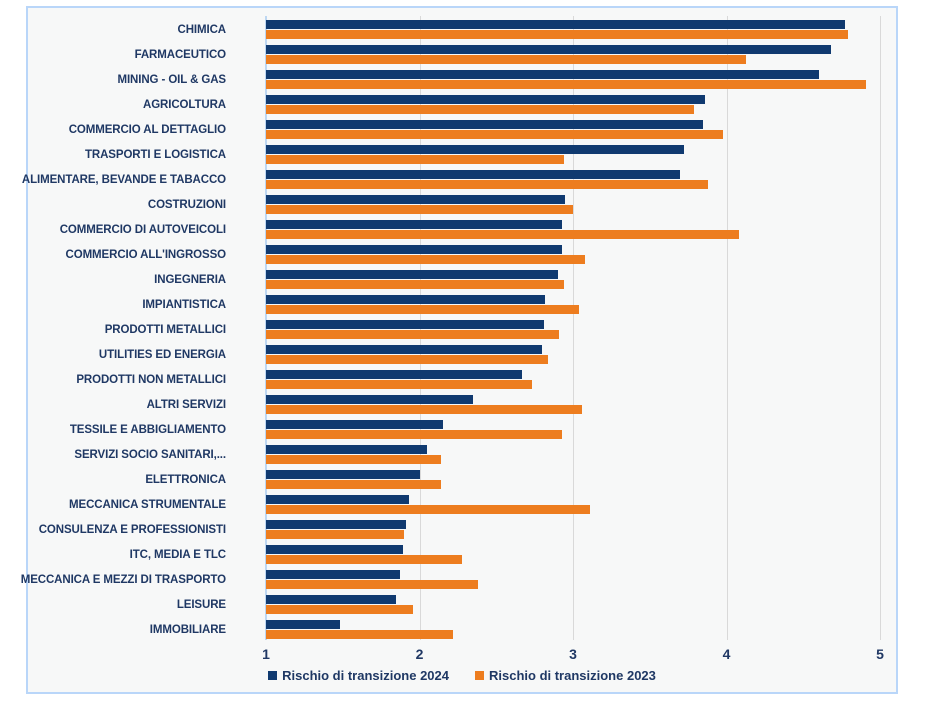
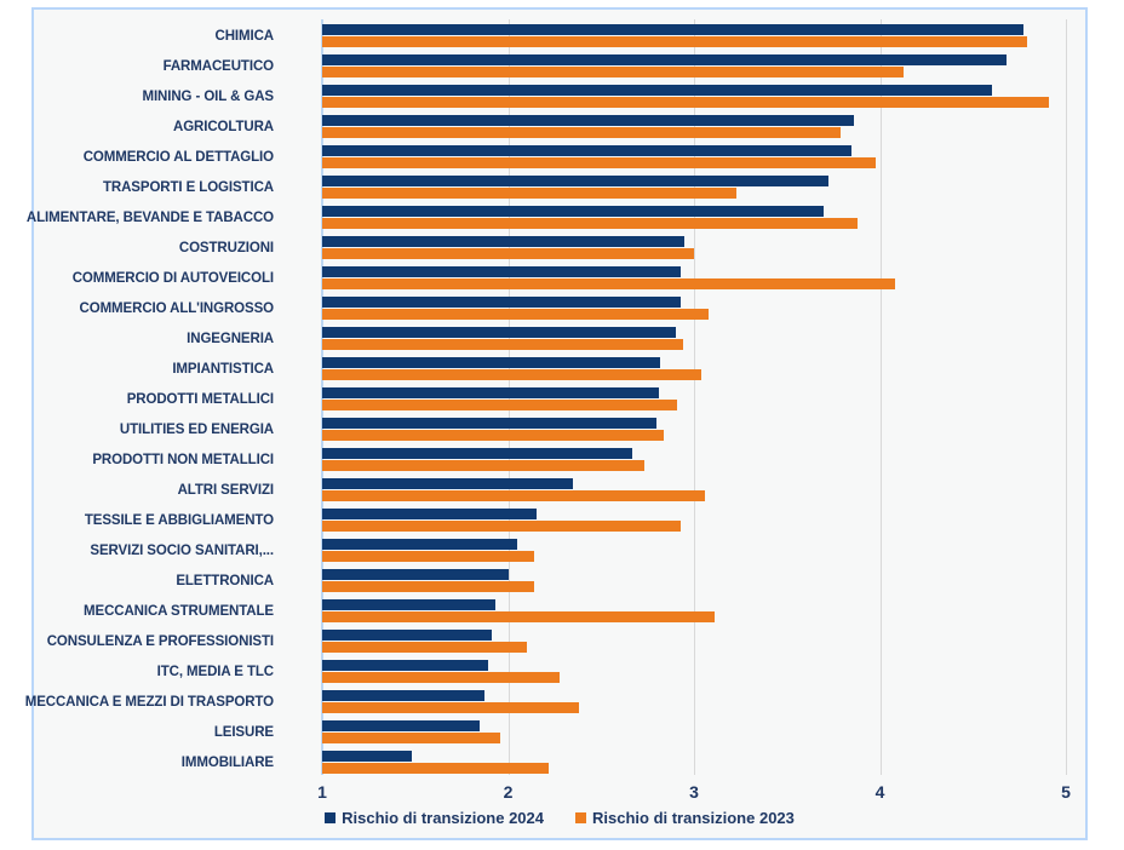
Rischio di transizione 2023/TRASPORTI E LOGISTICA: 2.94 -> 3.23
Rischio di transizione 2023/CONSULENZA E PROFESSIONISTI: 1.90 -> 2.10
